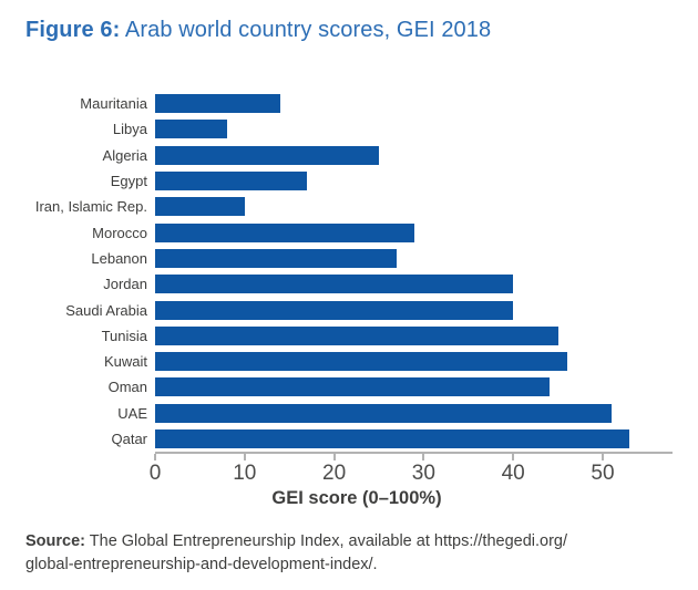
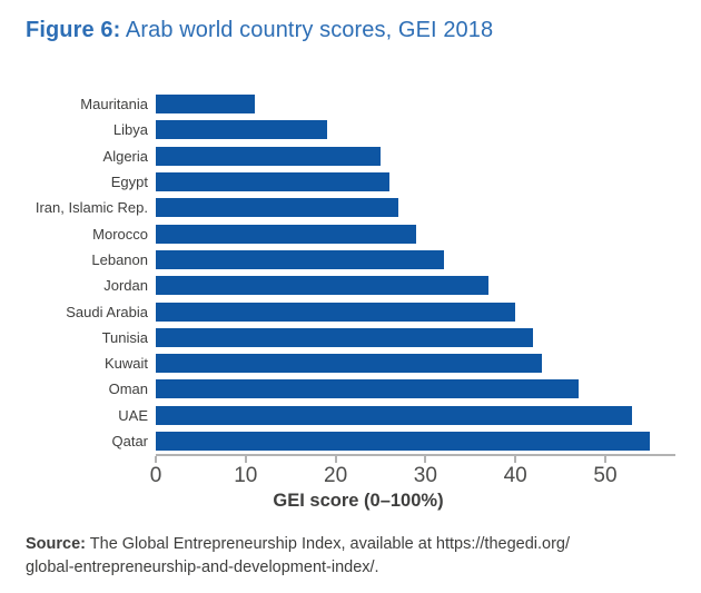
Mauritania: 14 -> 11
Libya: 8 -> 19
Egypt: 17 -> 26
Iran, Islamic Rep.: 10 -> 27
Lebanon: 27 -> 32
Jordan: 40 -> 37
Tunisia: 45 -> 42
Kuwait: 46 -> 43
Oman: 44 -> 47
UAE: 51 -> 53
Qatar: 53 -> 55
